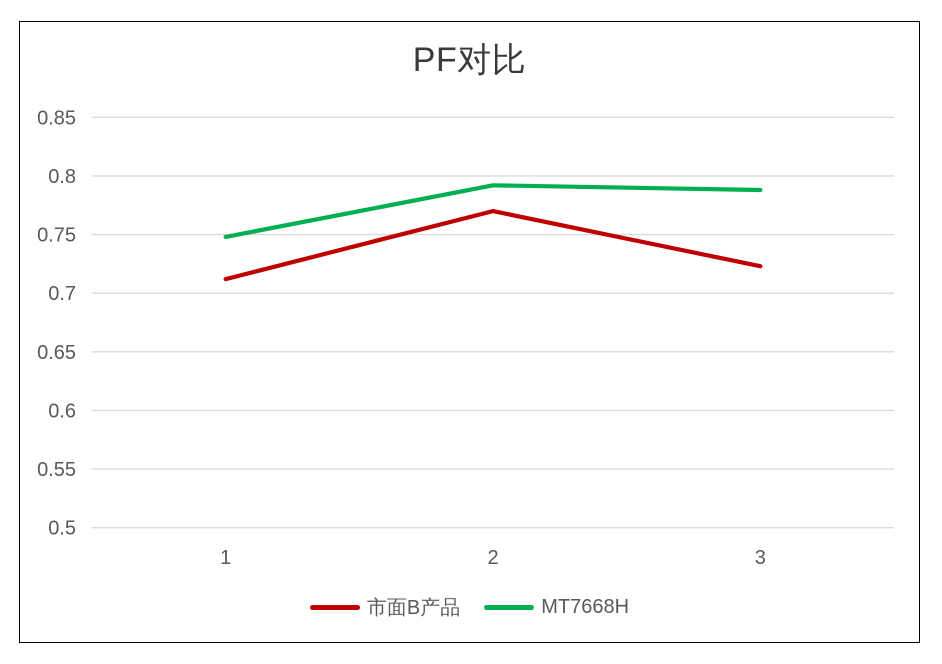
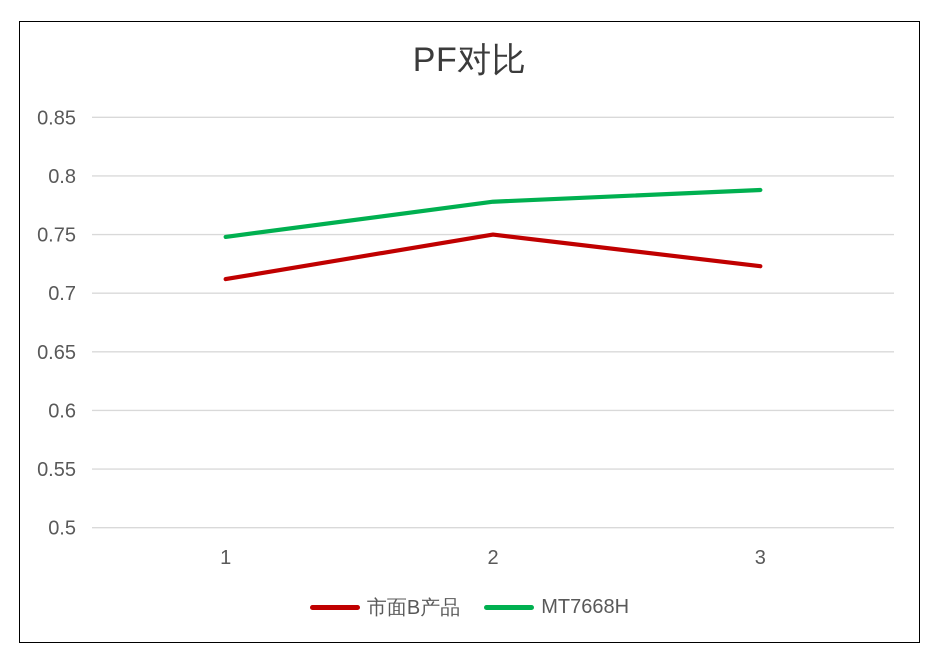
市面B产品/2: 0.770 -> 0.750
MT7668H/2: 0.792 -> 0.778
